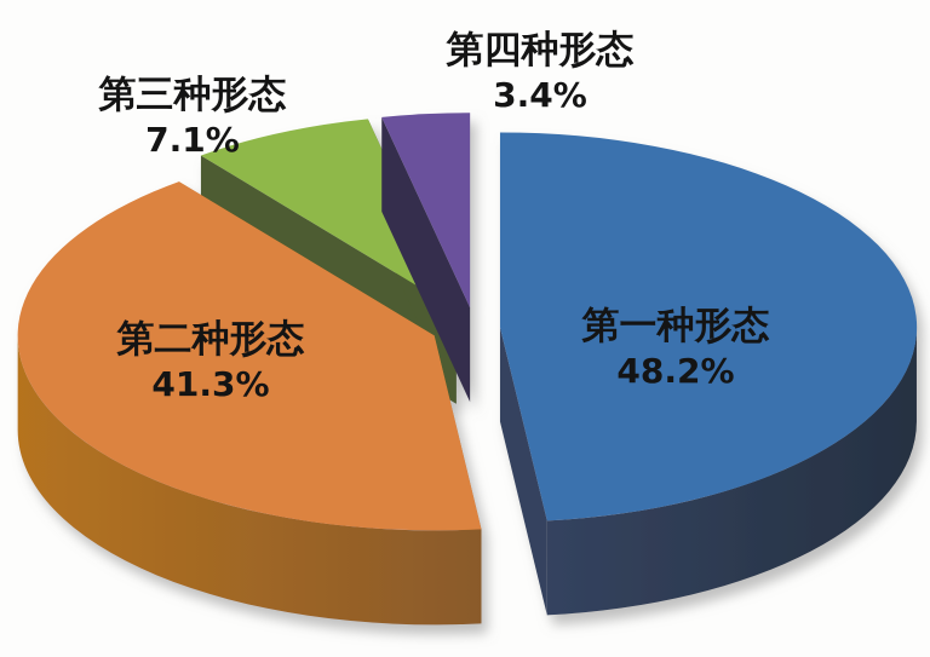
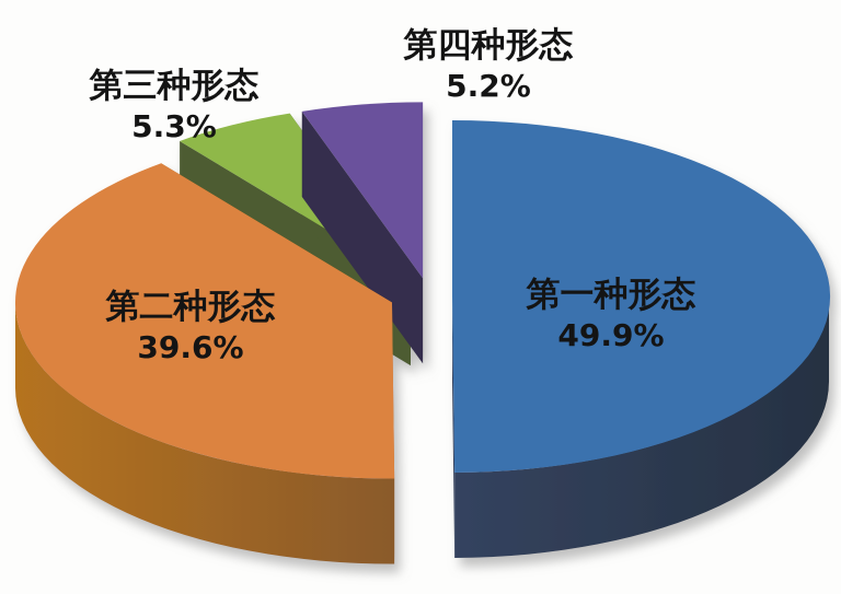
第一种形态: 48.2% -> 49.9%
第二种形态: 41.3% -> 39.6%
第三种形态: 7.1% -> 5.3%
第四种形态: 3.4% -> 5.2%
